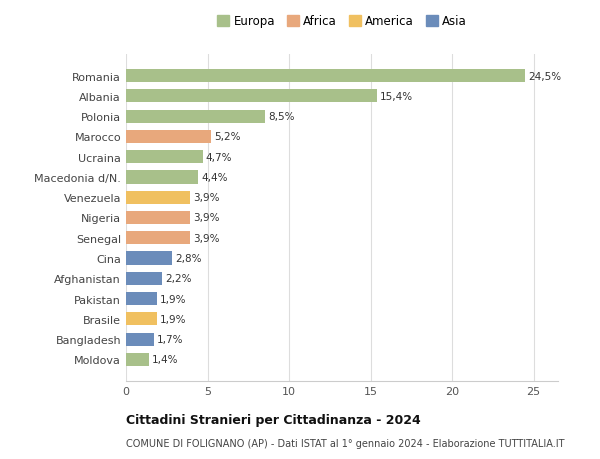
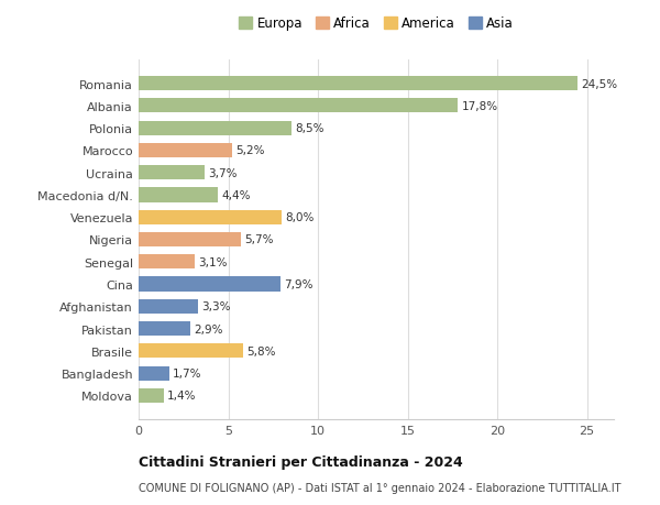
Albania: 15,4% -> 17,8%
Ucraina: 4,7% -> 3,7%
Venezuela: 3,9% -> 8,0%
Nigeria: 3,9% -> 5,7%
Senegal: 3,9% -> 3,1%
Cina: 2,8% -> 7,9%
Afghanistan: 2,2% -> 3,3%
Pakistan: 1,9% -> 2,9%
Brasile: 1,9% -> 5,8%
